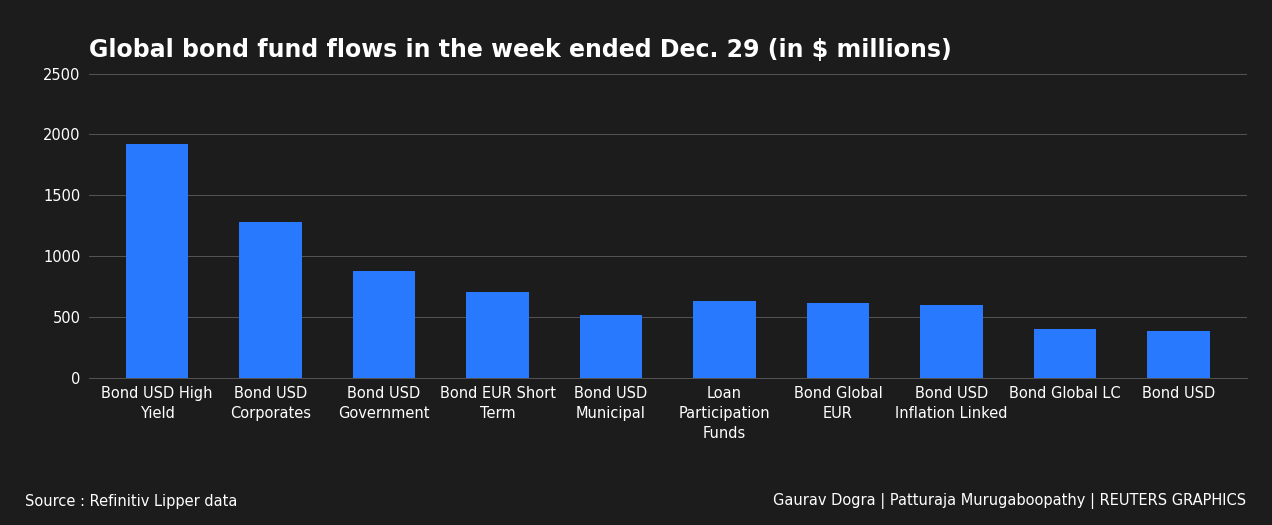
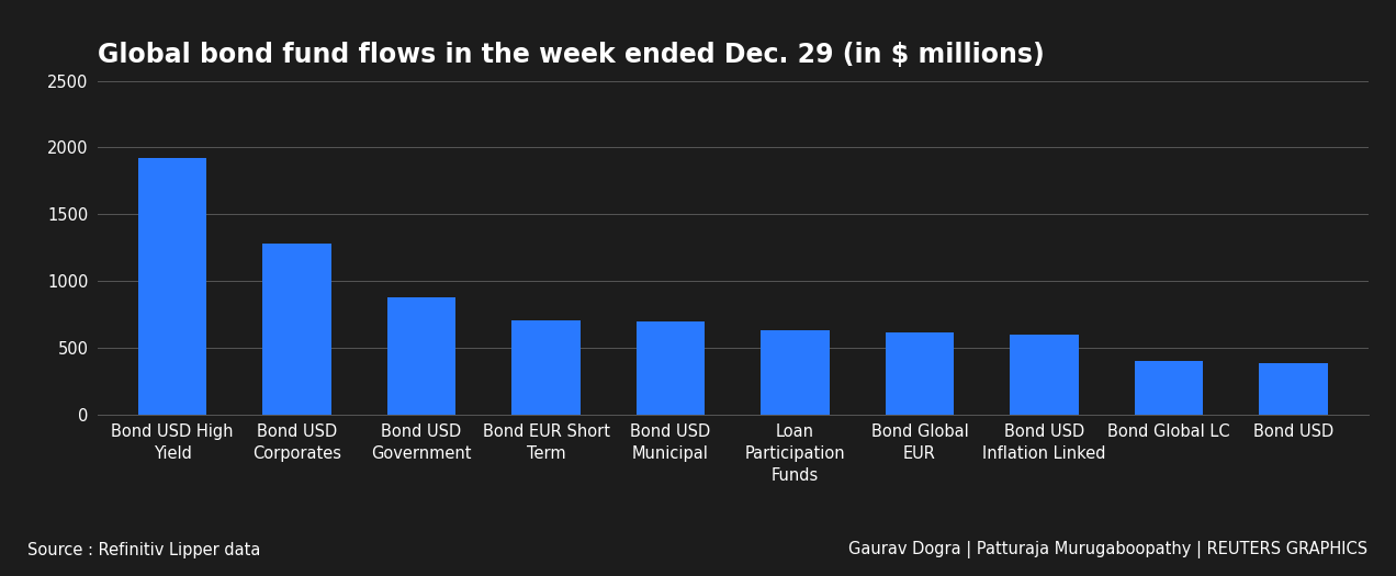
Bond USD Municipal: 520 -> 700
